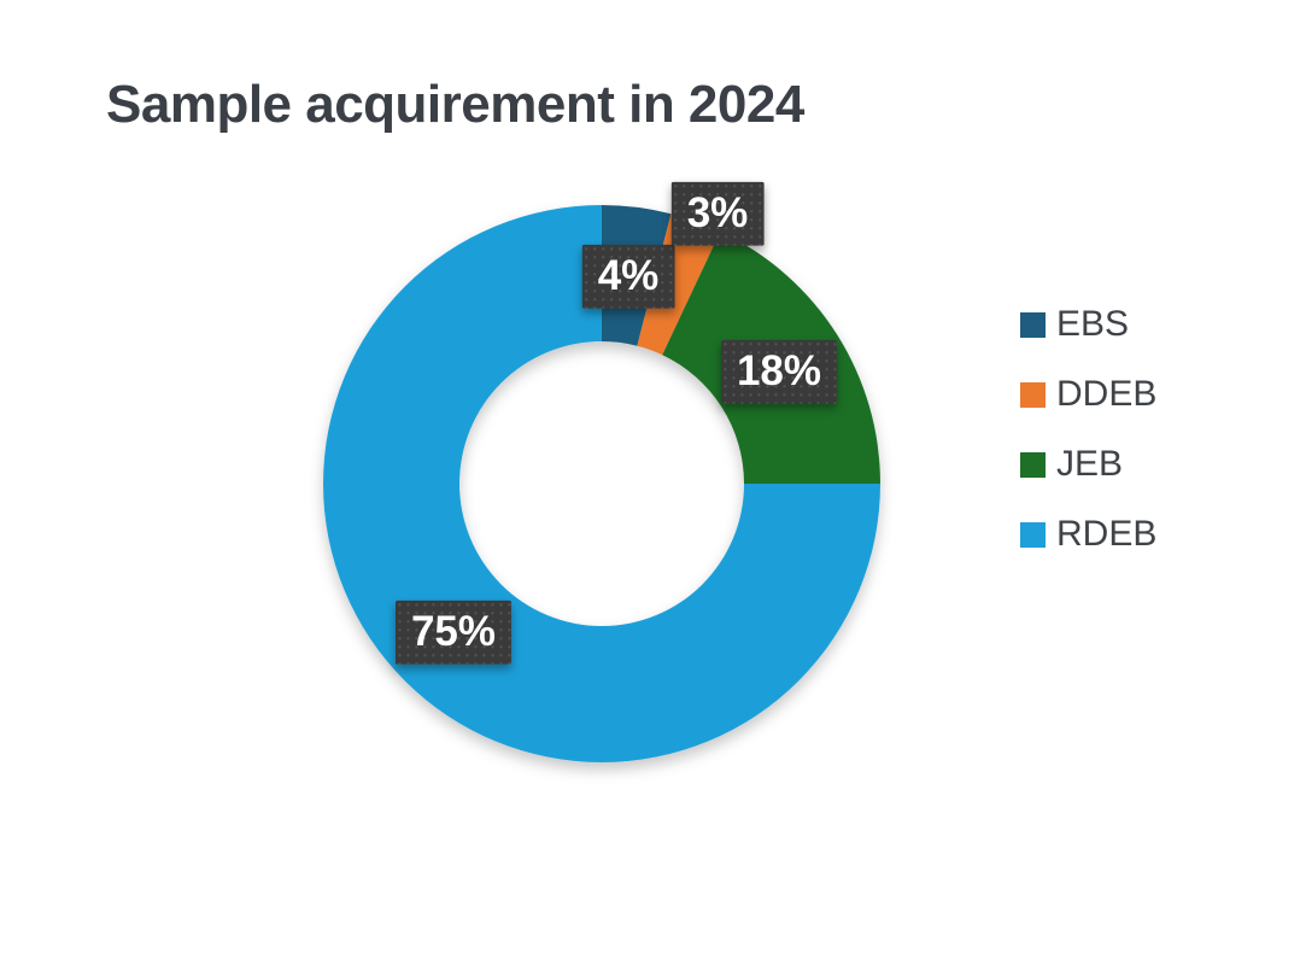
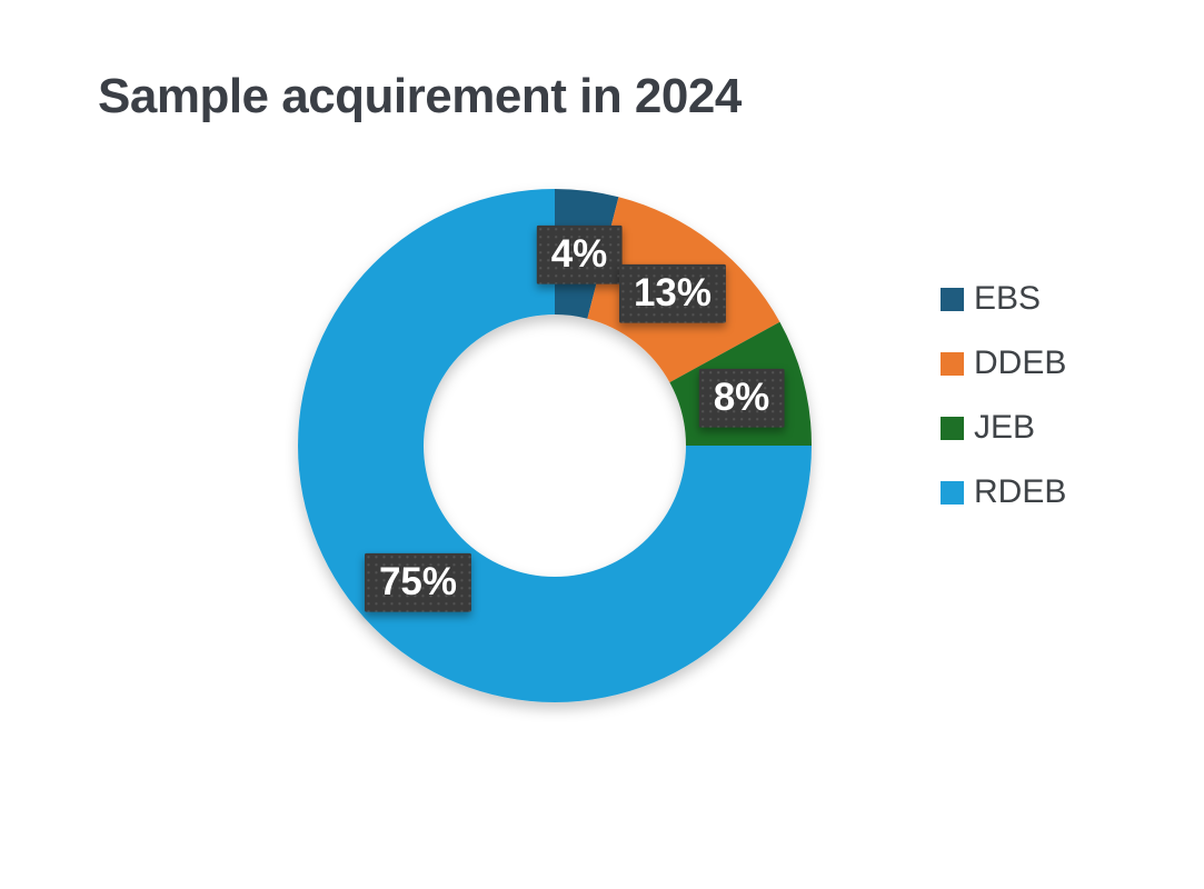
DDEB: 3% -> 13%
JEB: 18% -> 8%
